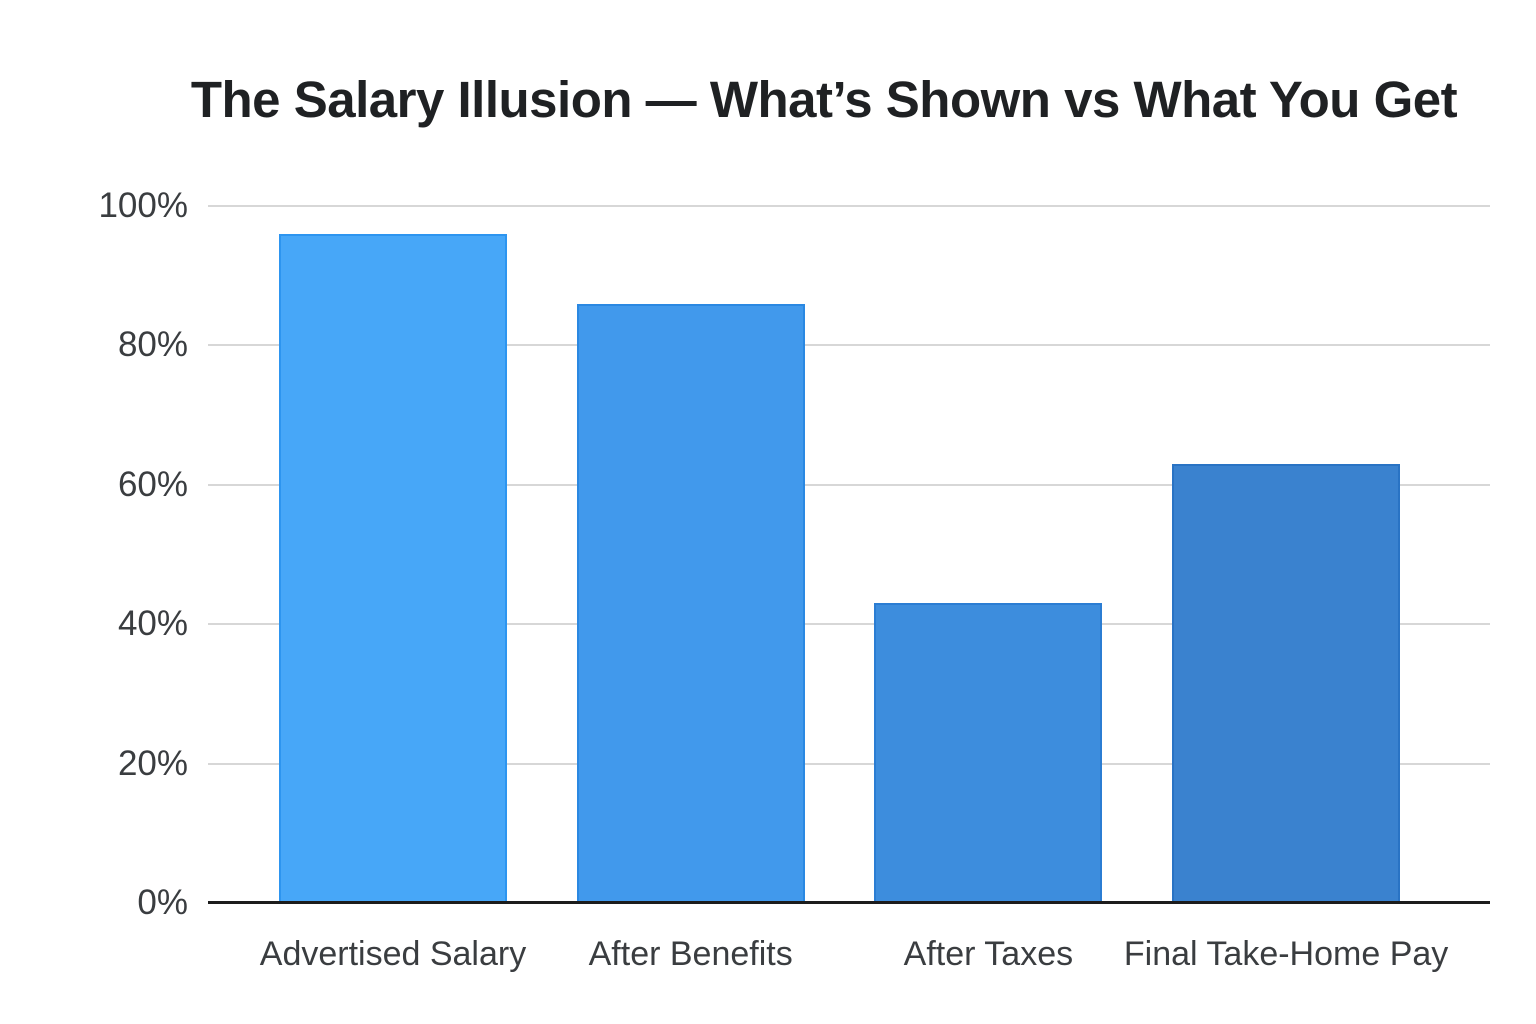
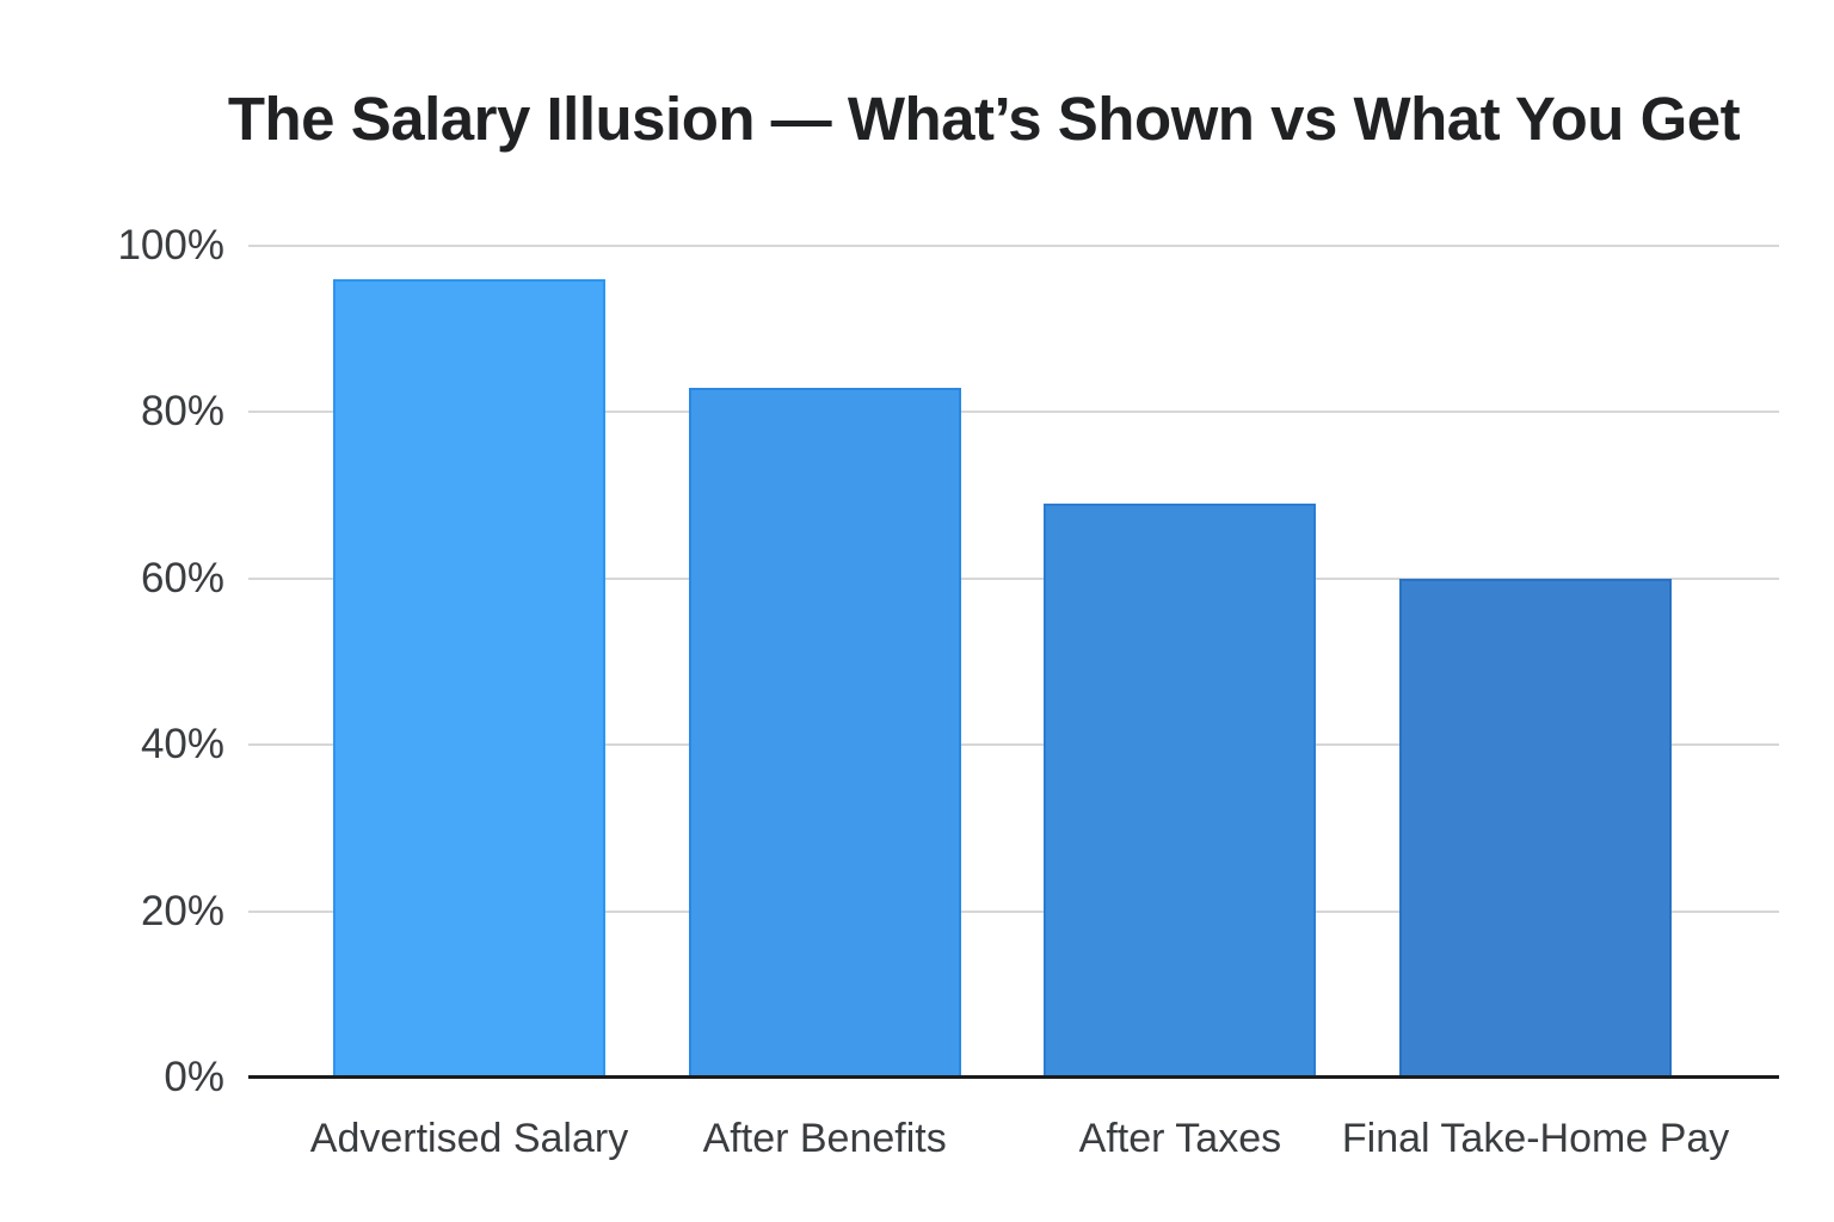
After Benefits: 86% -> 83%
After Taxes: 43% -> 69%
Final Take-Home Pay: 63% -> 60%
